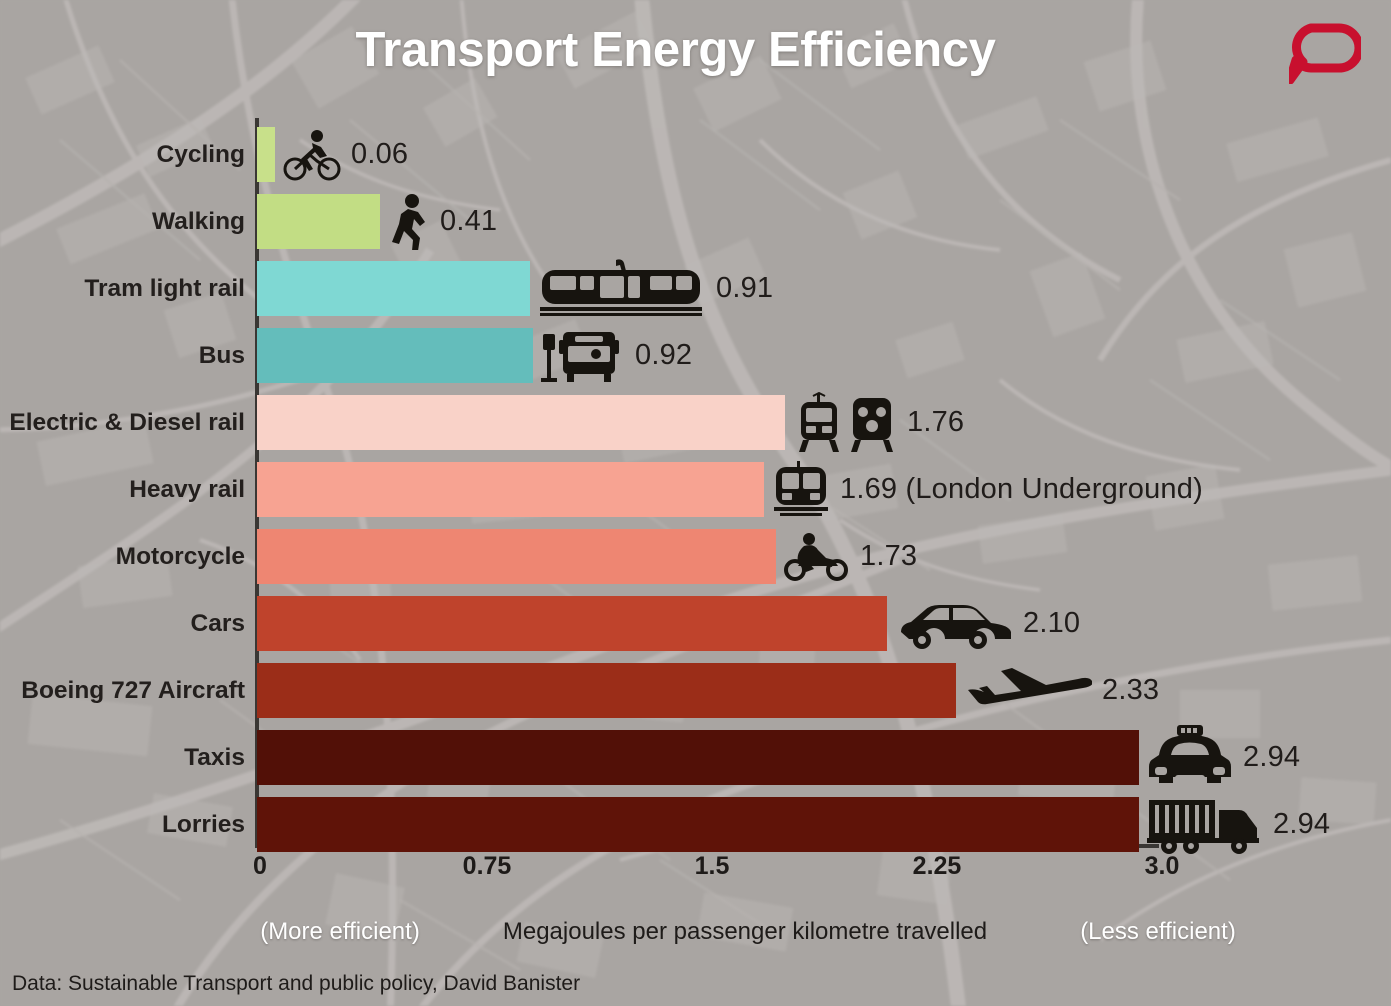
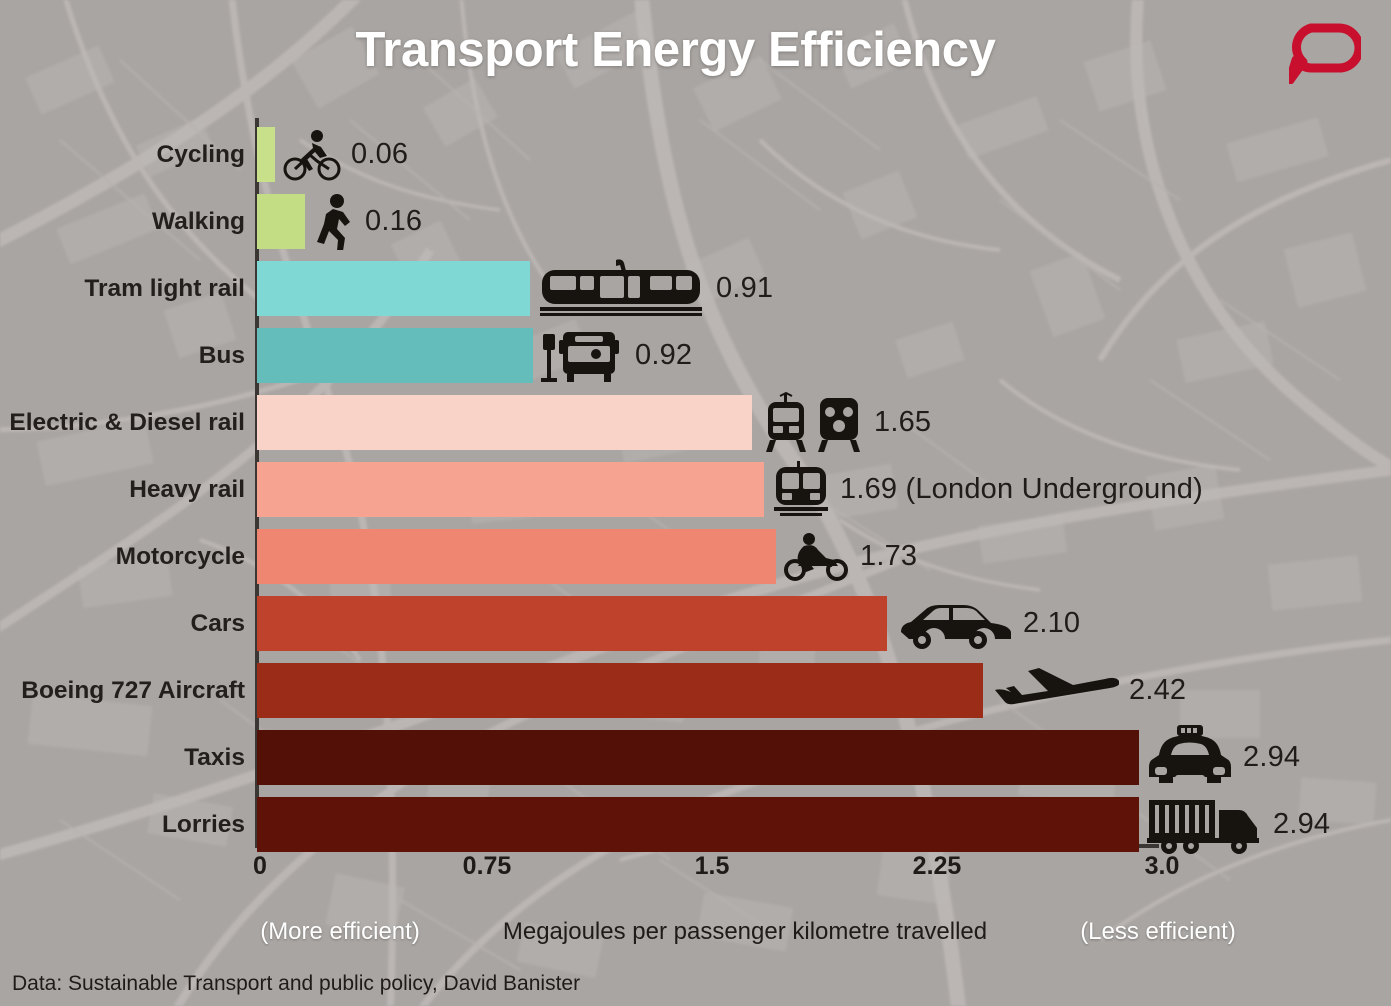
Walking: 0.41 -> 0.16
Electric & Diesel rail: 1.76 -> 1.65
Boeing 727 Aircraft: 2.33 -> 2.42
